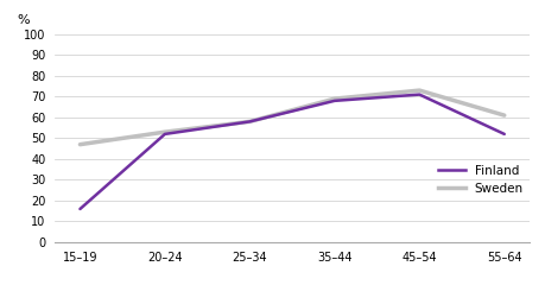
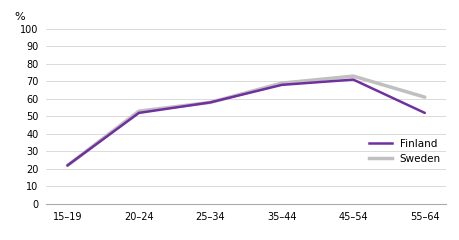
Finland/15–19: 16 -> 22
Sweden/15–19: 47 -> 22
